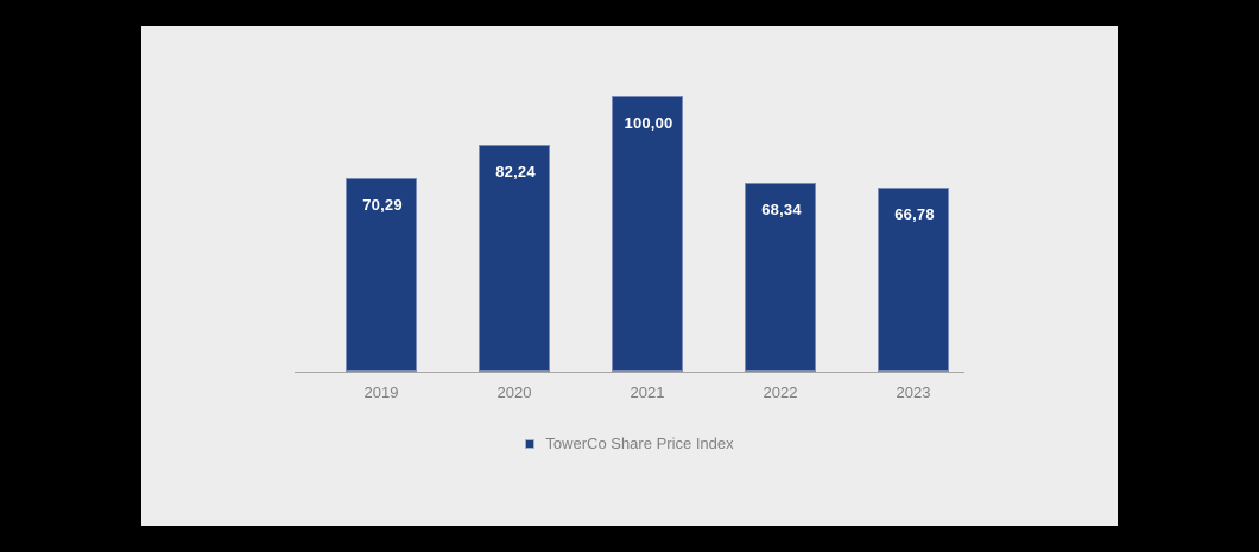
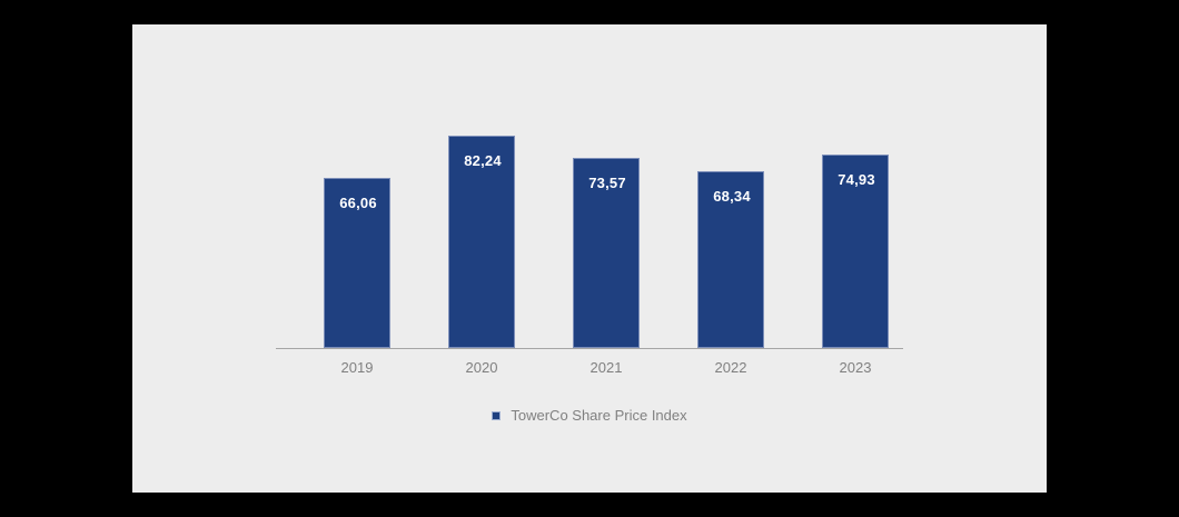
2019: 70,29 -> 66,06
2021: 100,00 -> 73,57
2023: 66,78 -> 74,93
